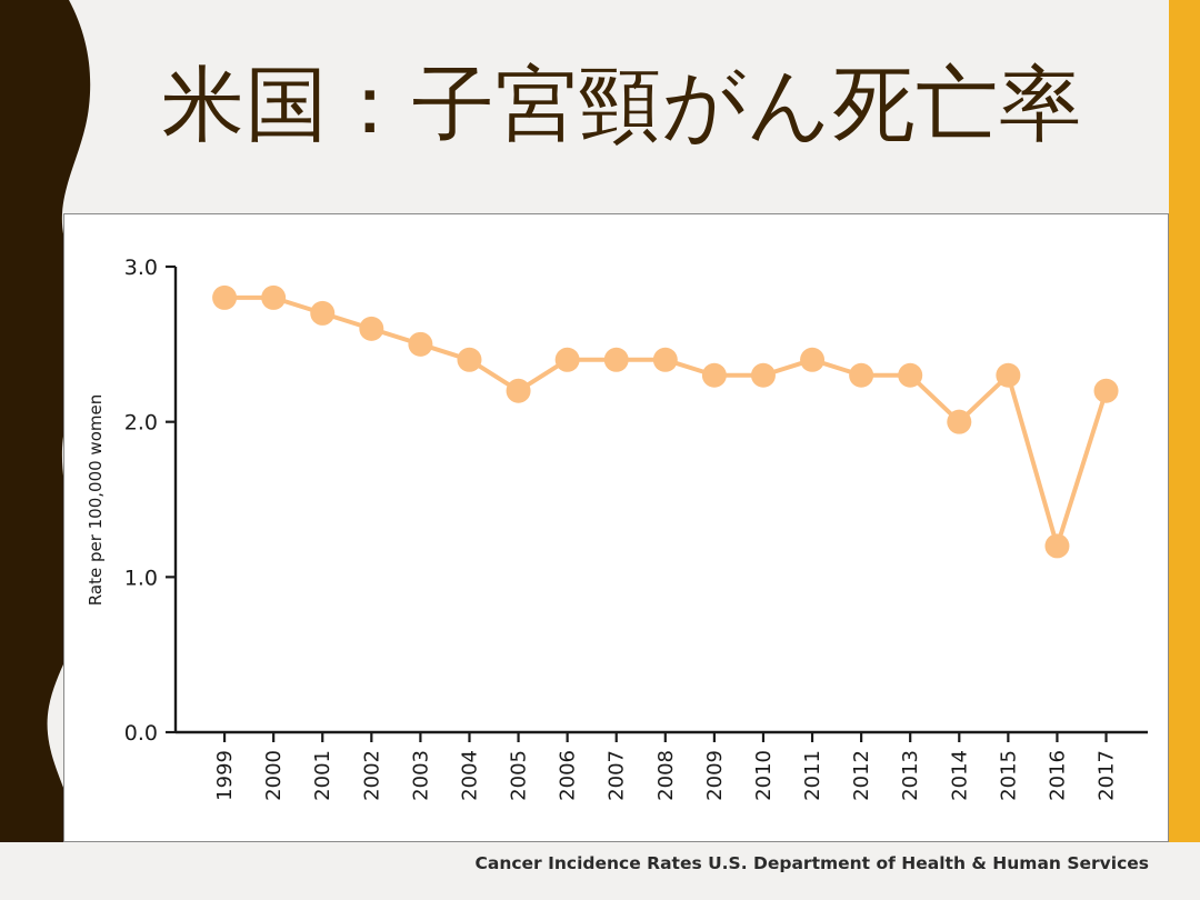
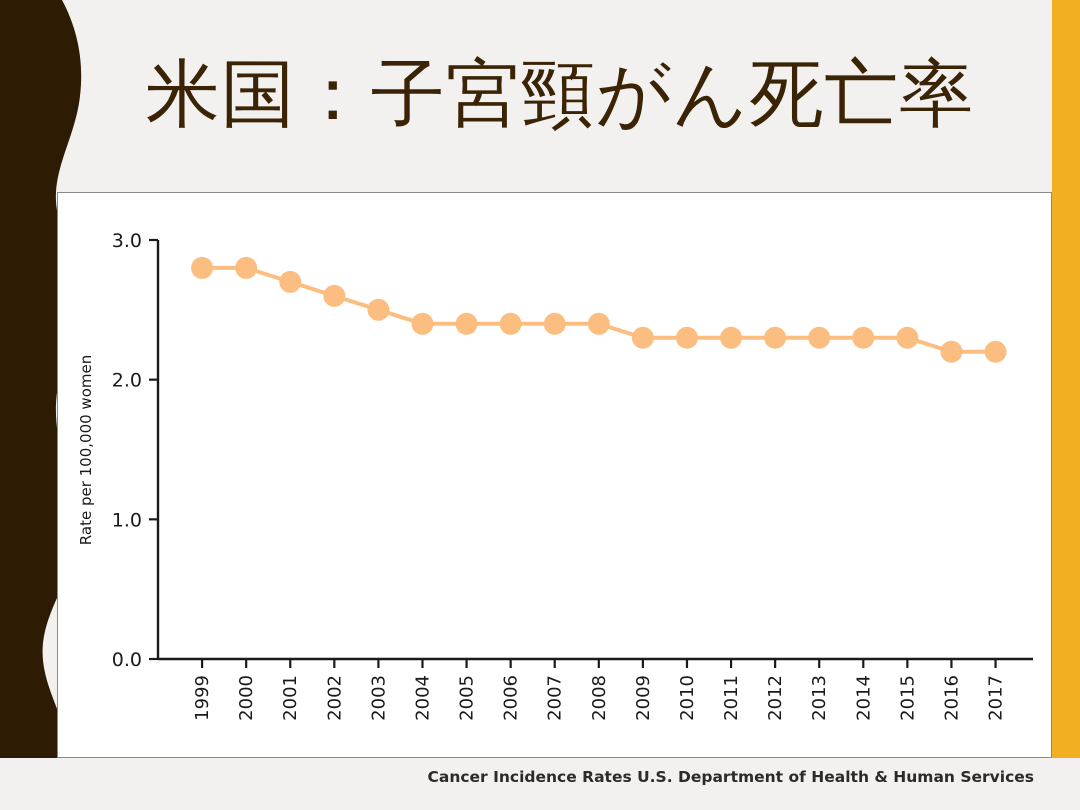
2005: 2.2 -> 2.4
2011: 2.4 -> 2.3
2014: 2.0 -> 2.3
2016: 1.2 -> 2.2
